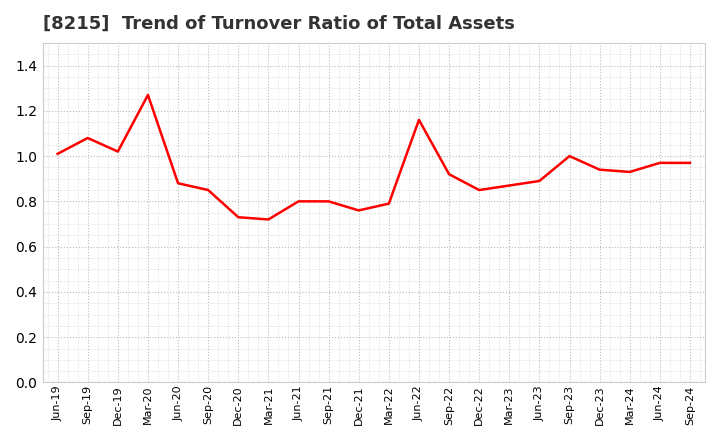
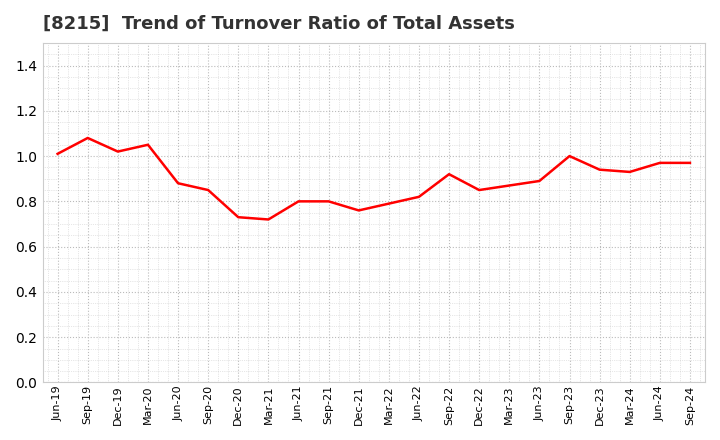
Mar-20: 1.27 -> 1.05
Jun-22: 1.16 -> 0.82
